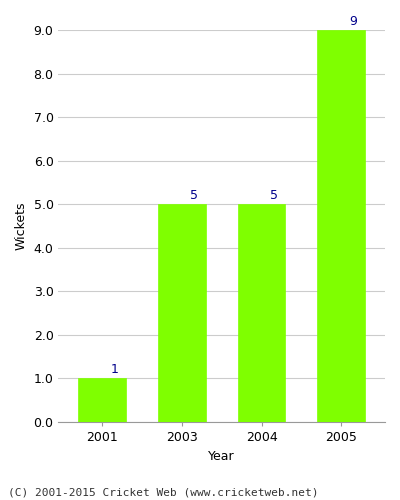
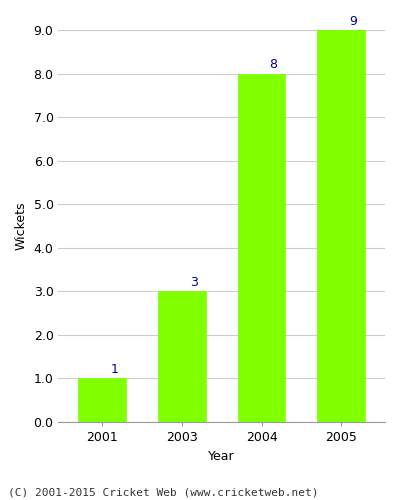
2003: 5 -> 3
2004: 5 -> 8
